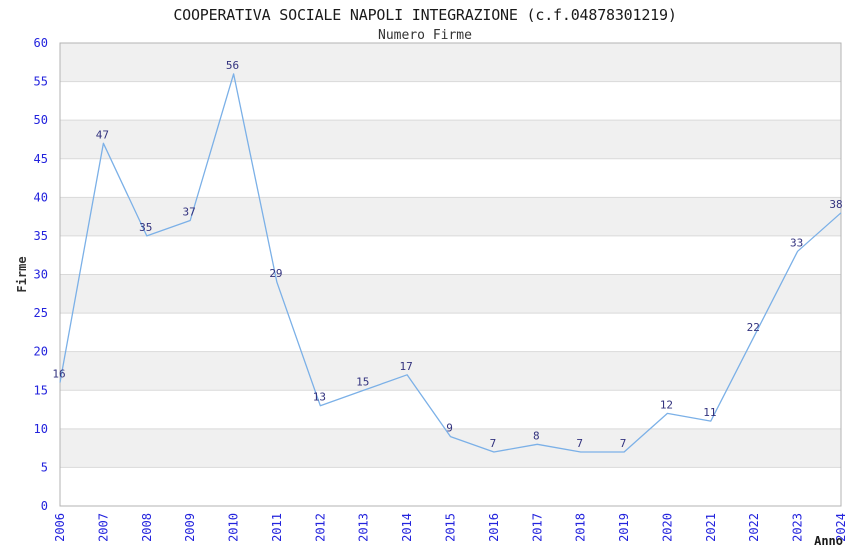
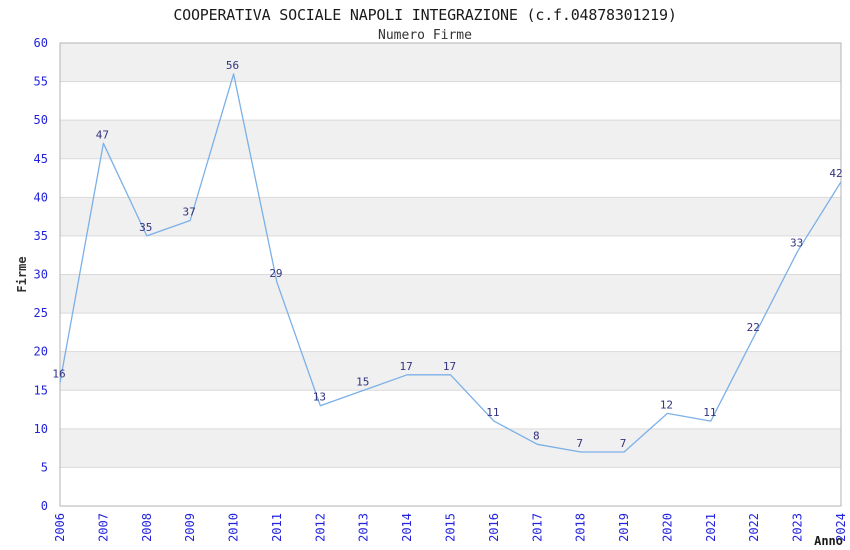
2015: 9 -> 17
2016: 7 -> 11
2024: 38 -> 42
